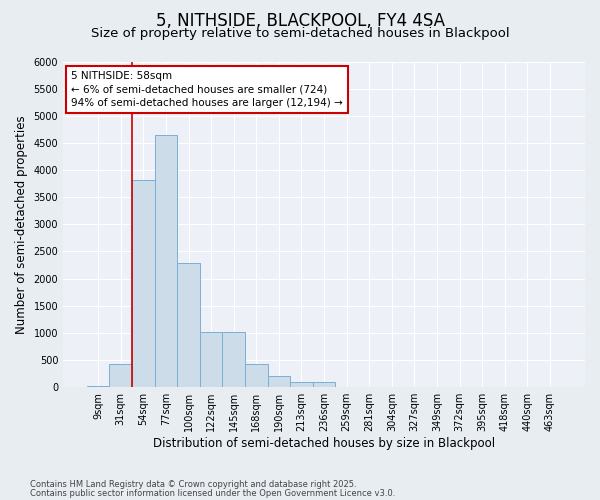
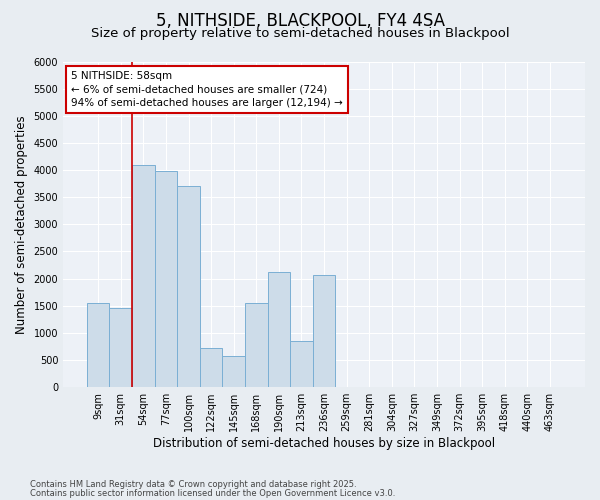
9sqm: 30 -> 1560
31sqm: 430 -> 1460
54sqm: 3820 -> 4100
77sqm: 4650 -> 3980
100sqm: 2280 -> 3700
122sqm: 1010 -> 720
145sqm: 1010 -> 580
168sqm: 420 -> 1560
190sqm: 200 -> 2120
213sqm: 100 -> 860
236sqm: 100 -> 2060
